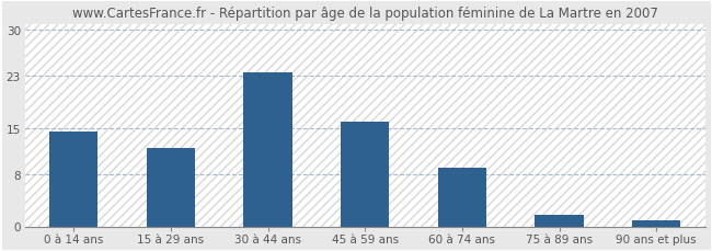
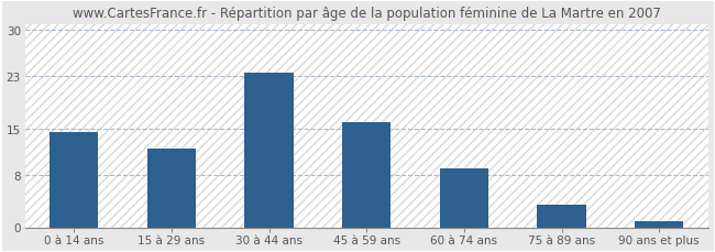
75 à 89 ans: 1.8 -> 3.5
